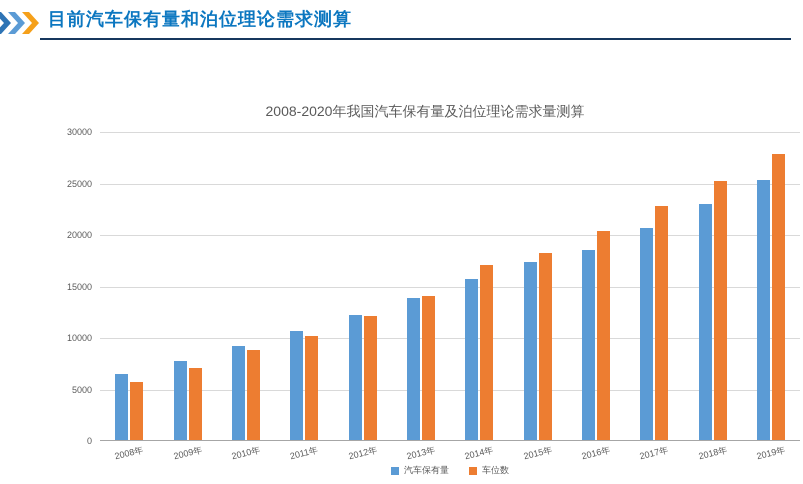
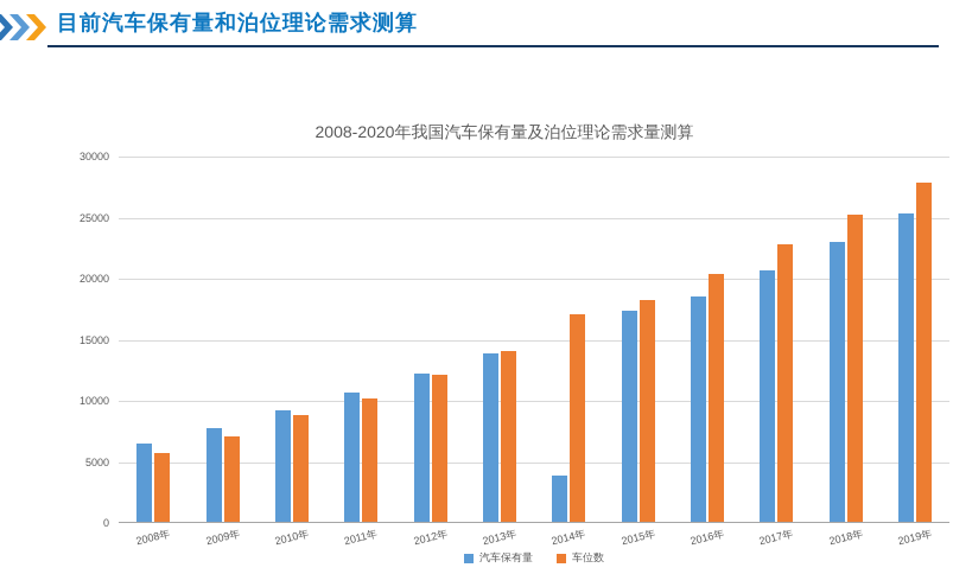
汽车保有量/2014年: 15600 -> 3800
